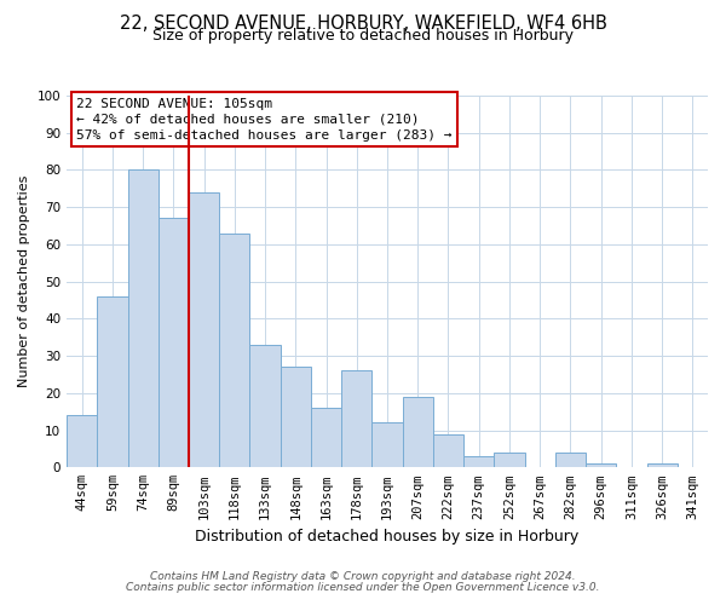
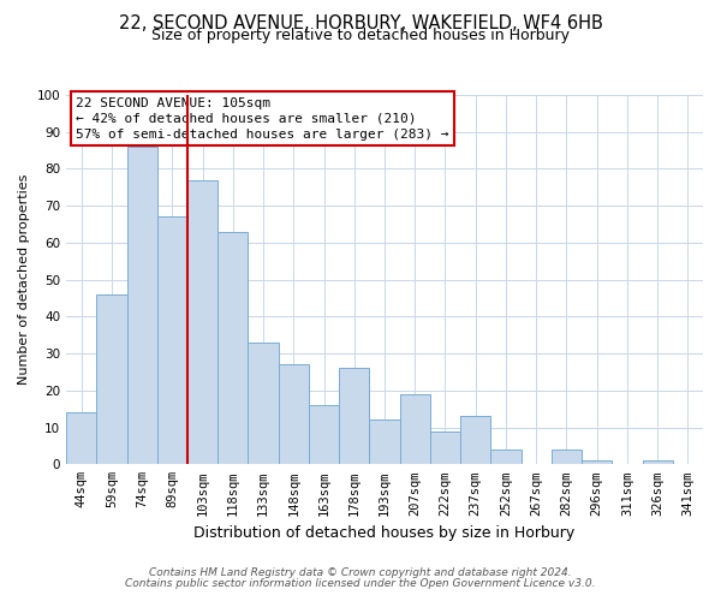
74sqm: 80 -> 86
103sqm: 74 -> 77
237sqm: 3 -> 13
